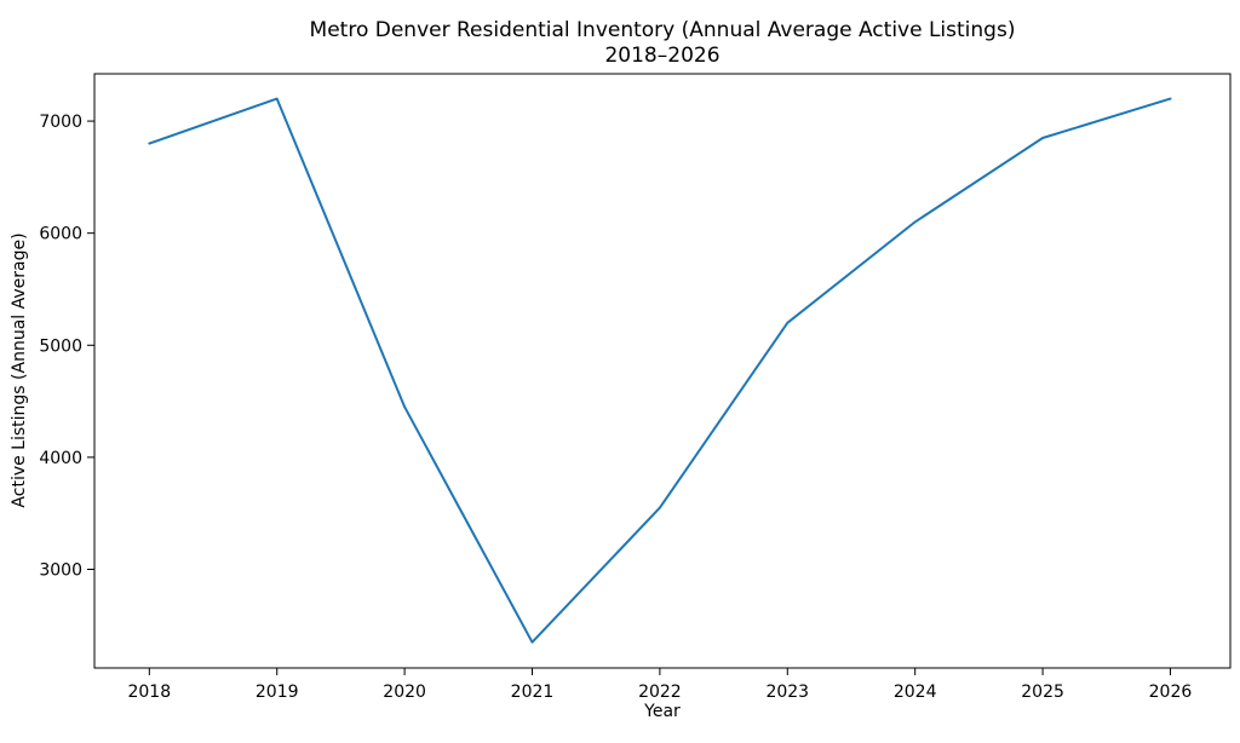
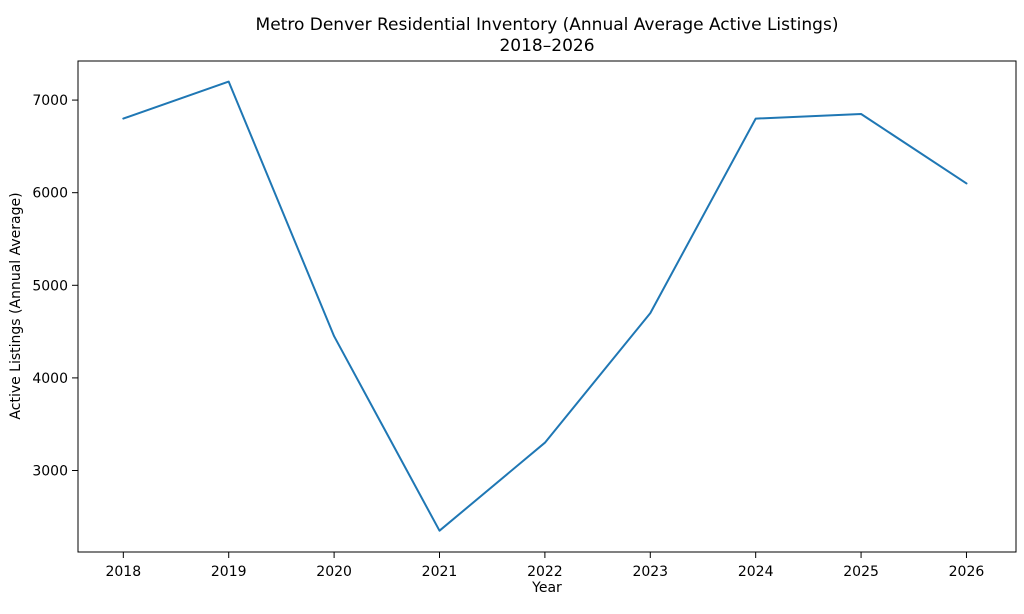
2022: 3600 -> 3300
2023: 5200 -> 4700
2024: 6100 -> 6800
2026: 7200 -> 6100
